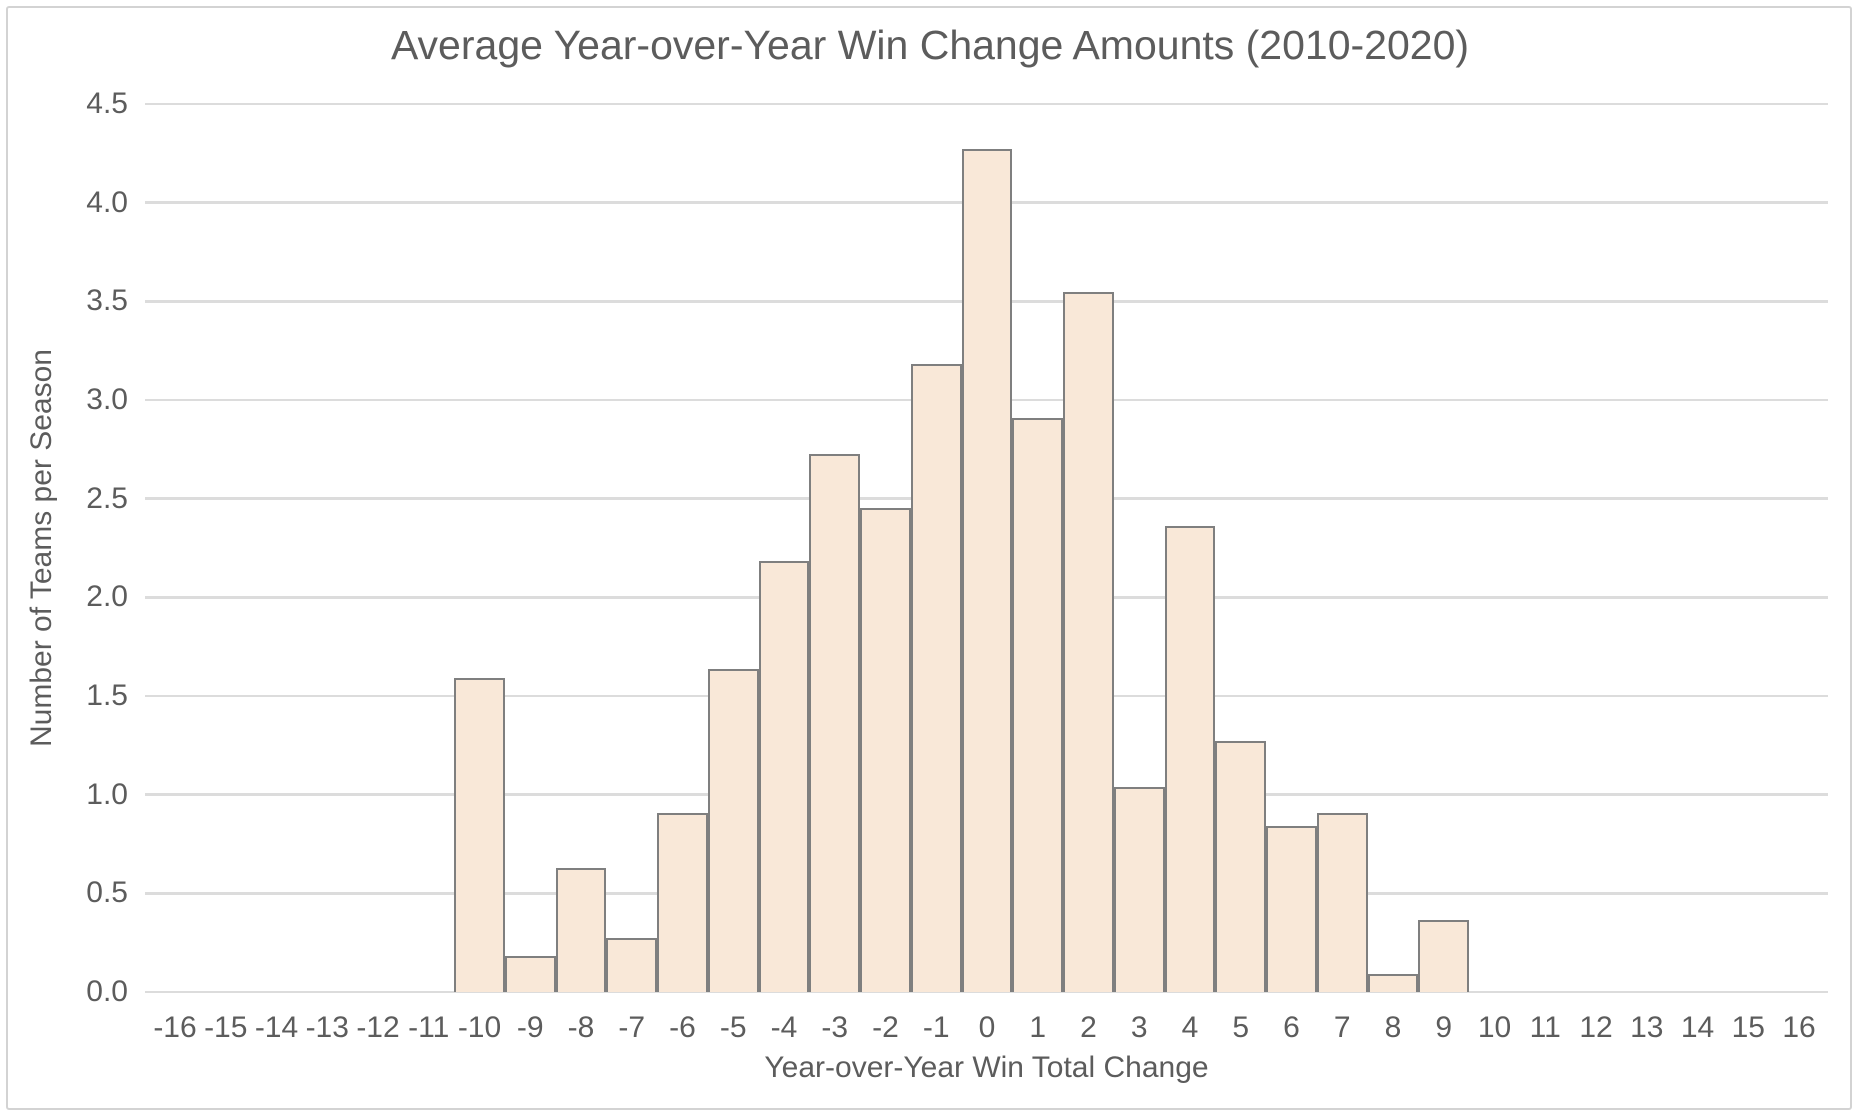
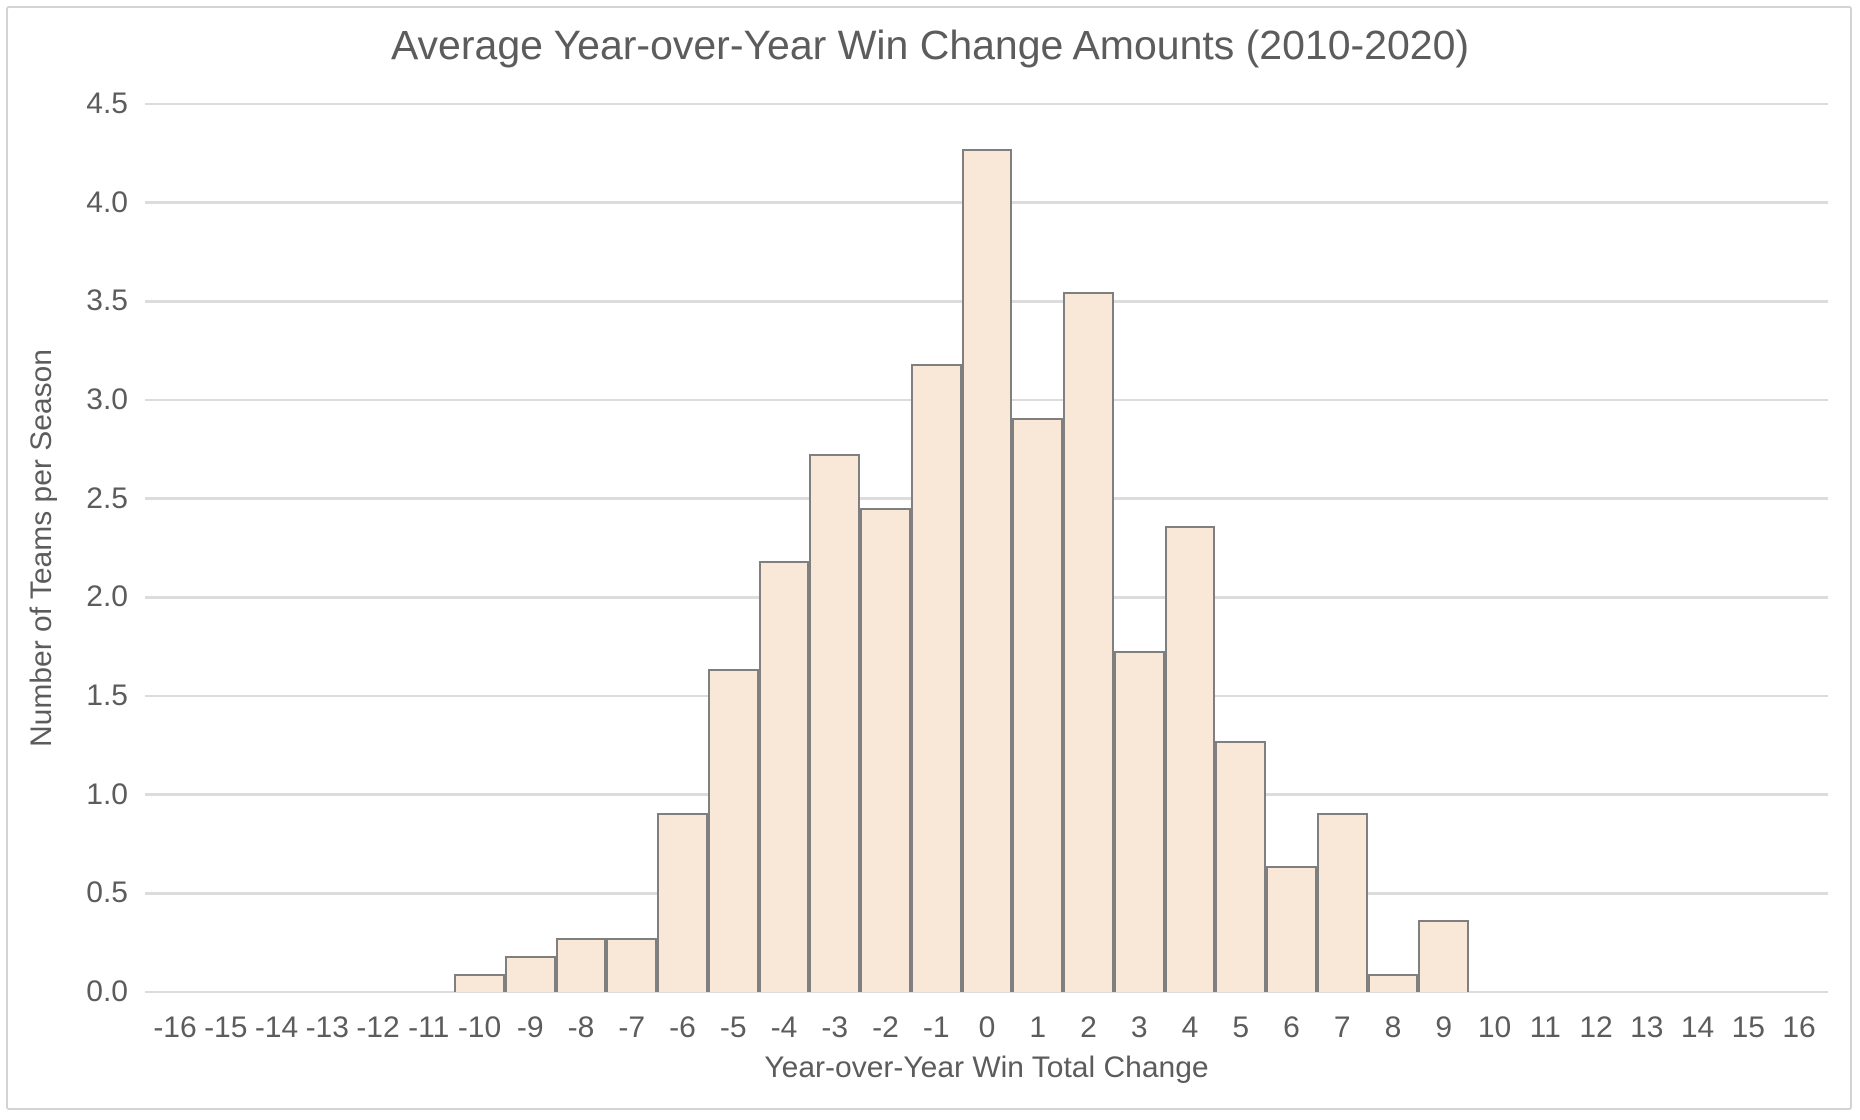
-10: 1.59 -> 0.09
-8: 0.63 -> 0.27
3: 1.04 -> 1.73
6: 0.84 -> 0.64
